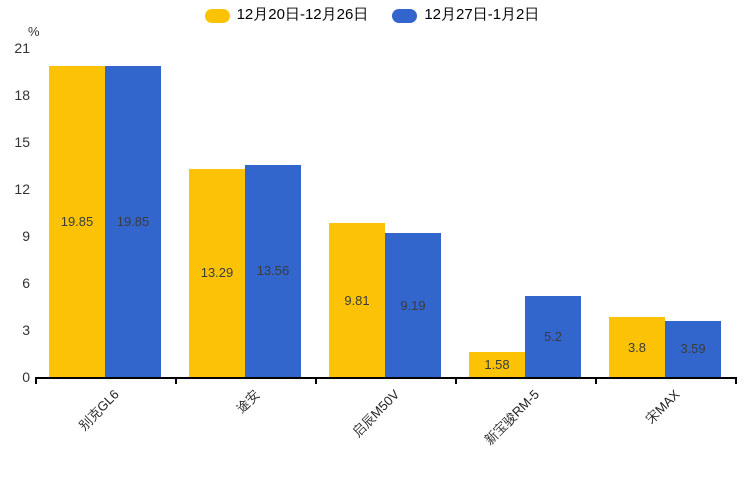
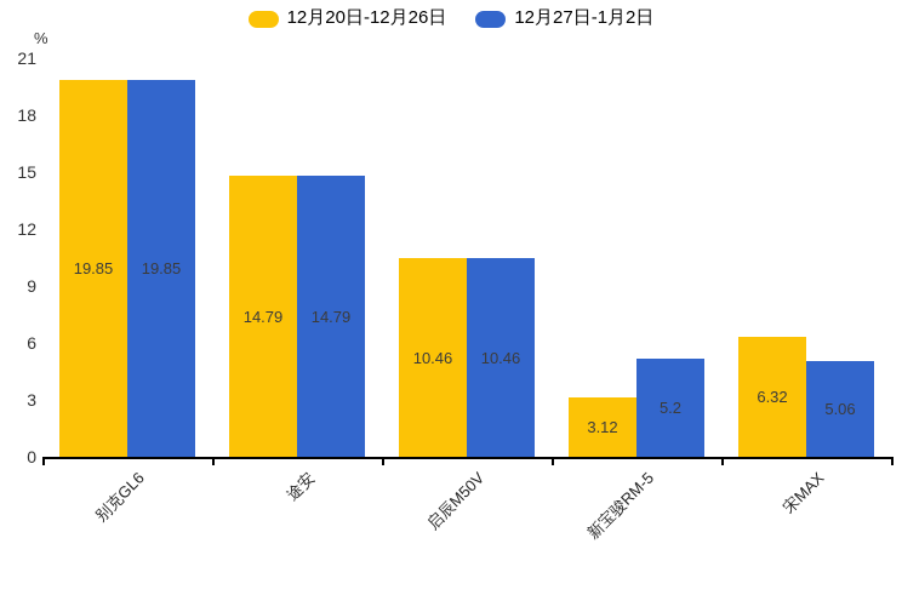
12月20日-12月26日/途安: 13.29 -> 14.79
12月27日-1月2日/途安: 13.56 -> 14.79
12月20日-12月26日/启辰M50V: 9.81 -> 10.46
12月27日-1月2日/启辰M50V: 9.19 -> 10.46
12月20日-12月26日/新宝骏RM-5: 1.58 -> 3.12
12月20日-12月26日/宋MAX: 3.8 -> 6.32
12月27日-1月2日/宋MAX: 3.59 -> 5.06
